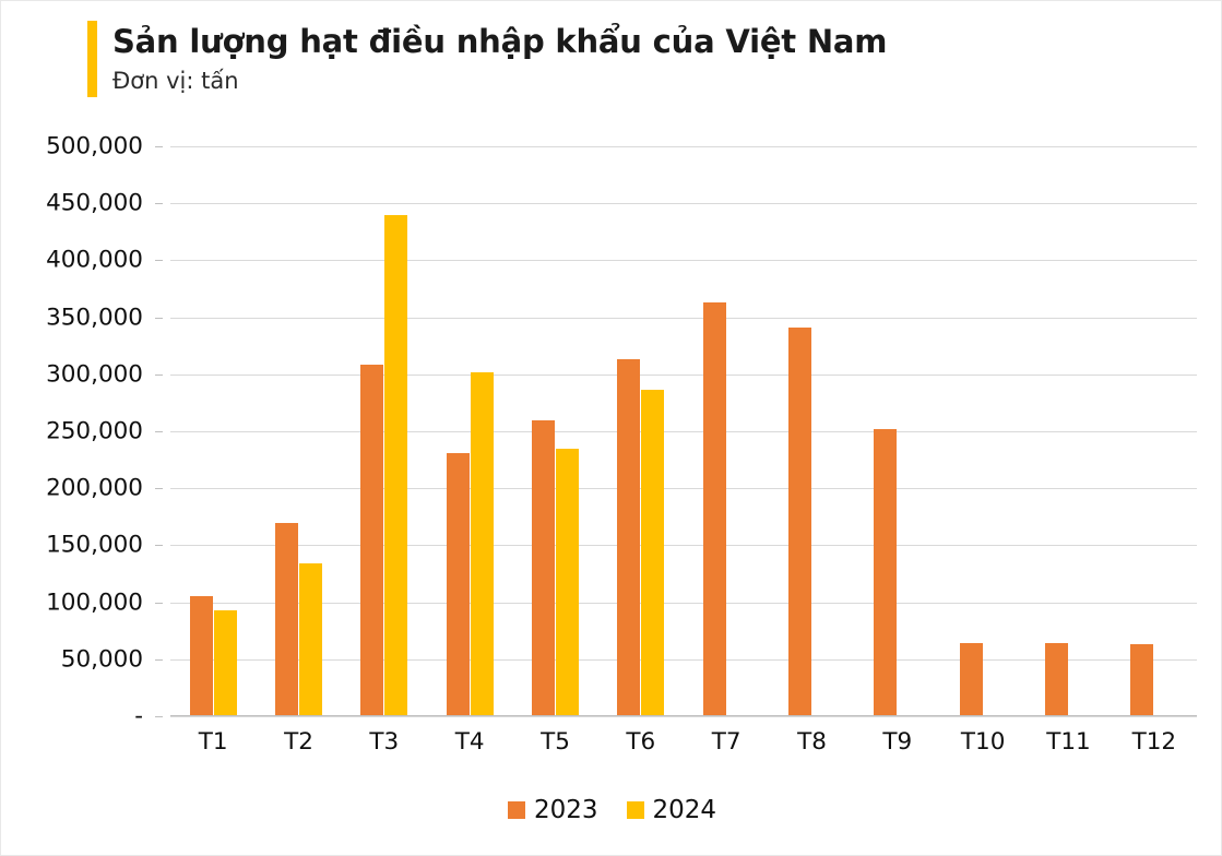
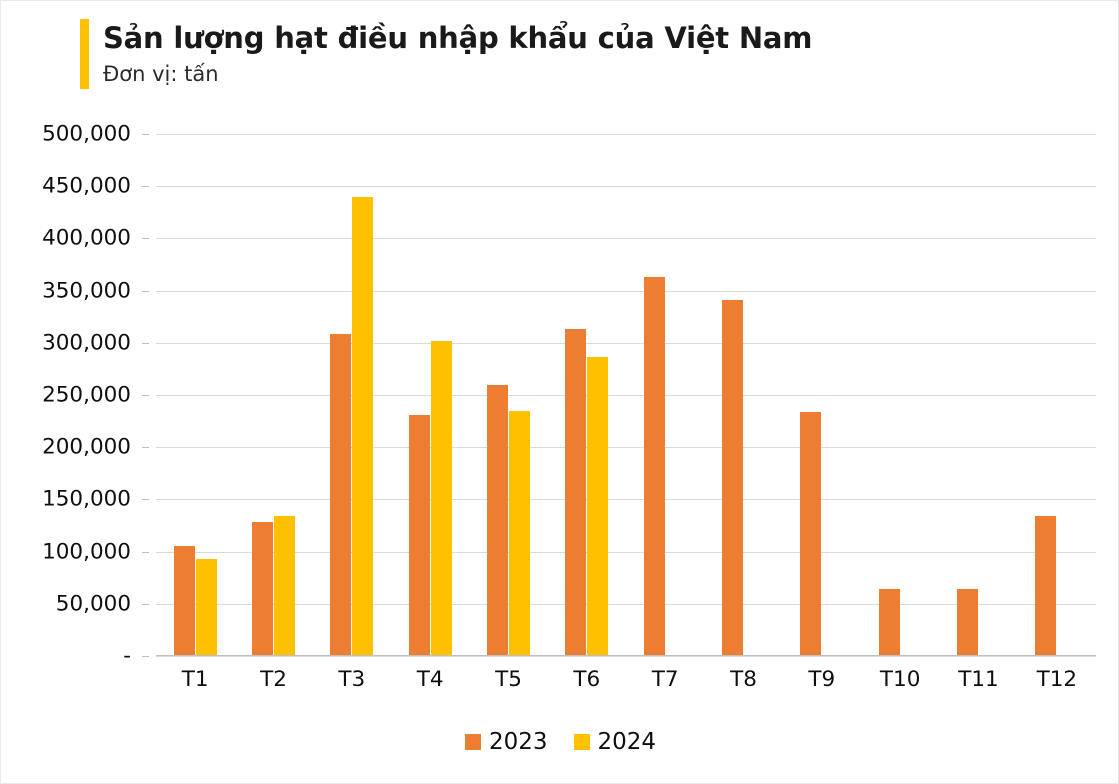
2023/T2: 170000 -> 128000
2023/T9: 252000 -> 234000
2023/T12: 63000 -> 134000
